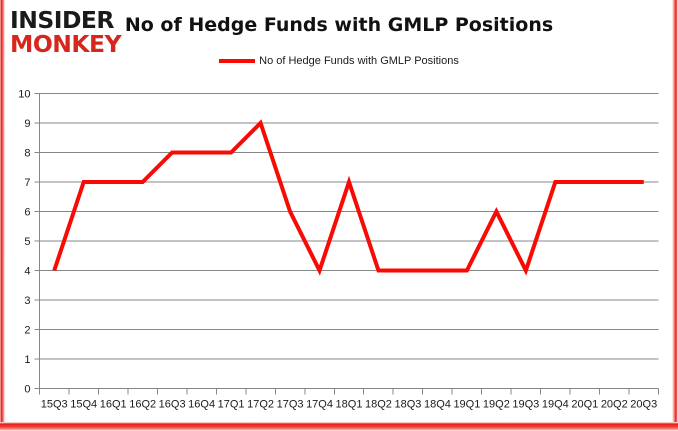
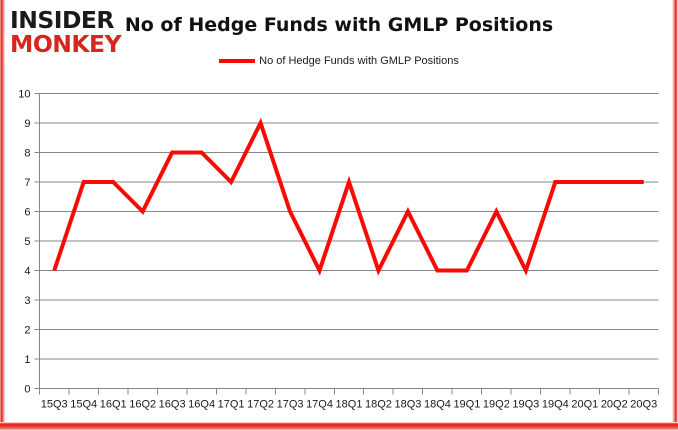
16Q2: 7 -> 6
17Q1: 8 -> 7
18Q3: 4 -> 6
